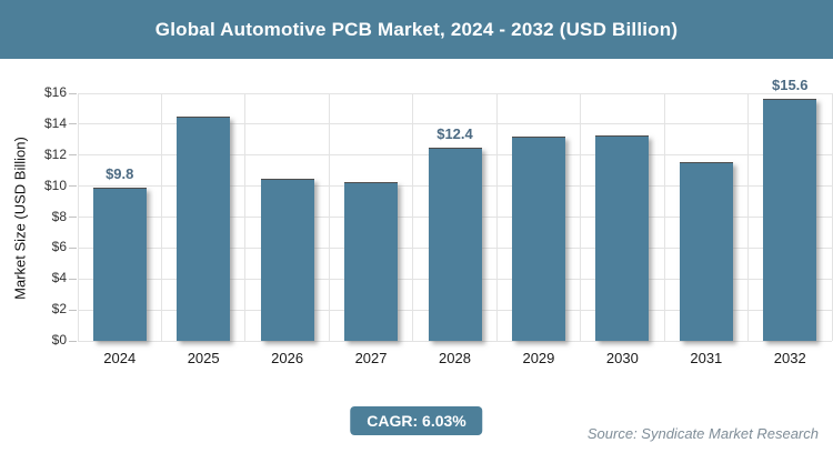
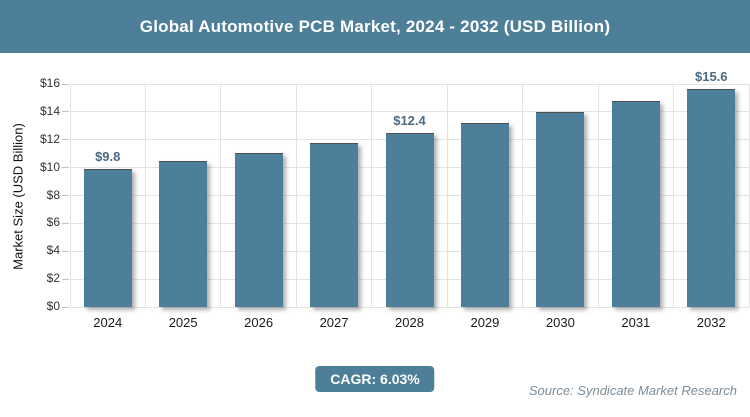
2025: $14.4 -> $10.4
2026: $10.4 -> $11.0
2027: $10.2 -> $11.7
2030: $13.2 -> $13.9
2031: $11.5 -> $14.7
